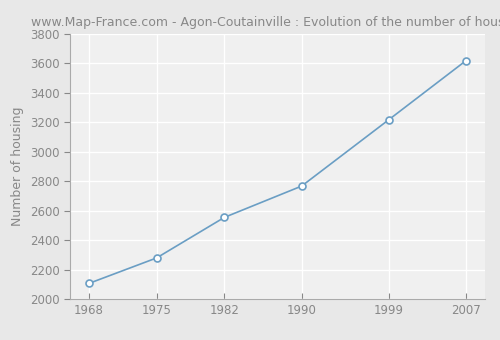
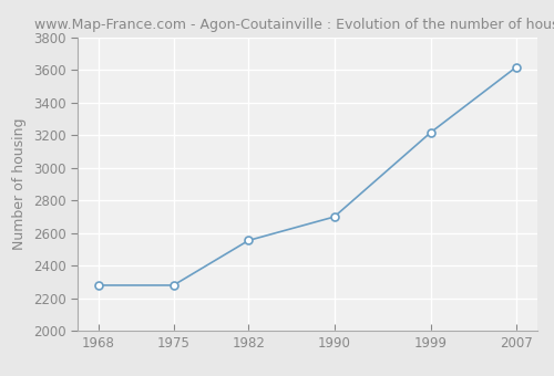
1968: 2110 -> 2280
1990: 2770 -> 2700
